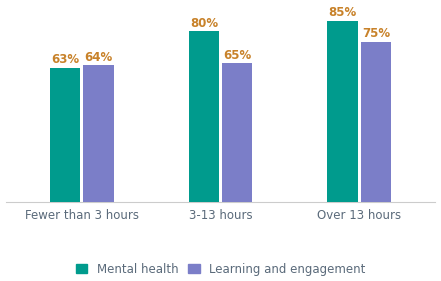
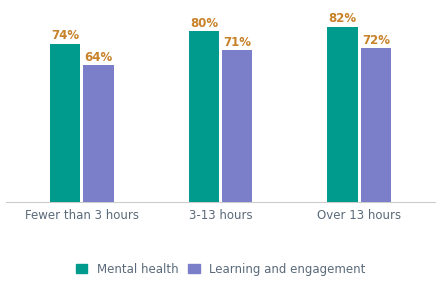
Mental health/Fewer than 3 hours: 63% -> 74%
Learning and engagement/3-13 hours: 65% -> 71%
Mental health/Over 13 hours: 85% -> 82%
Learning and engagement/Over 13 hours: 75% -> 72%
